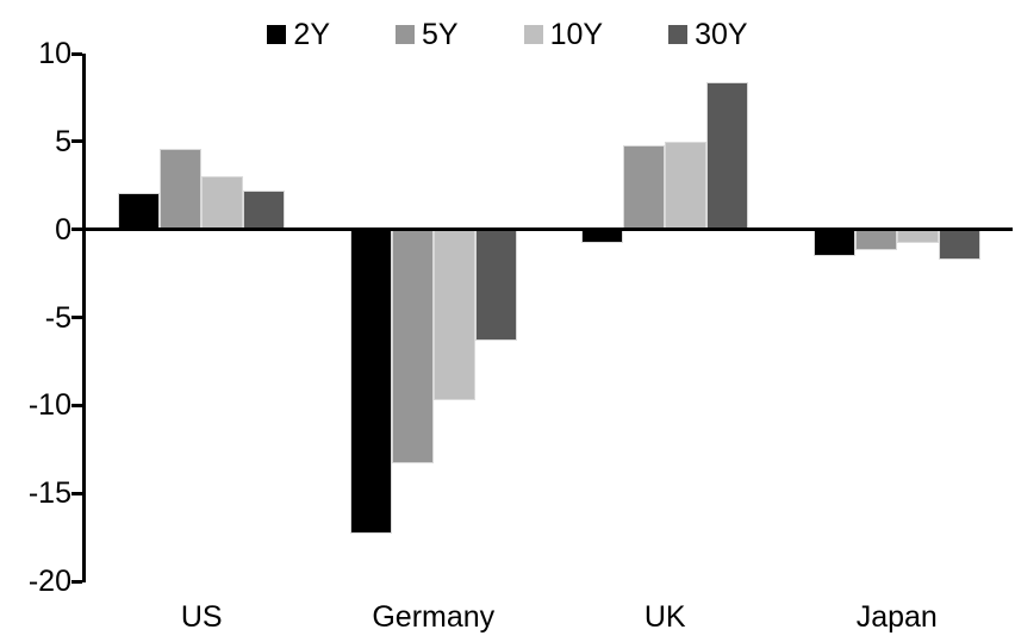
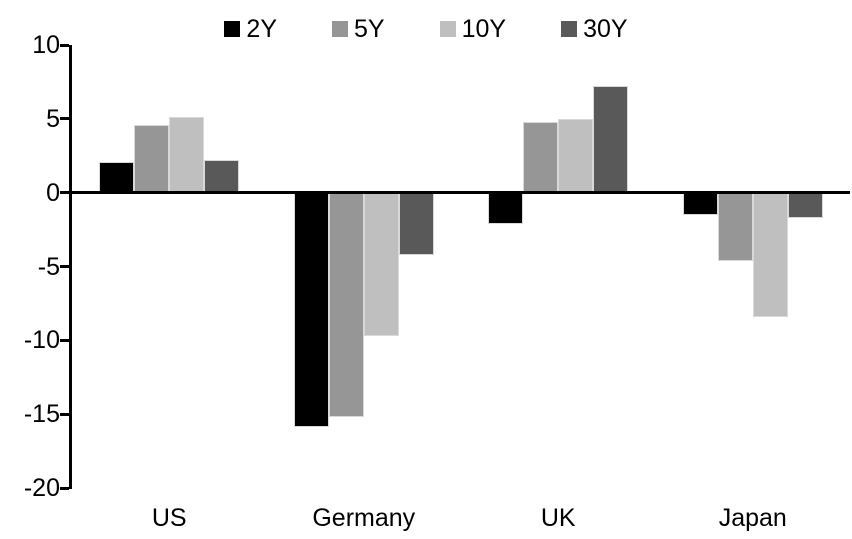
10Y/US: 3.0 -> 5.1
2Y/Germany: -17.3 -> -15.9
5Y/Germany: -13.3 -> -15.2
30Y/Germany: -6.3 -> -4.2
2Y/UK: -0.8 -> -2.1
30Y/UK: 8.4 -> 7.2
5Y/Japan: -1.2 -> -4.6
10Y/Japan: -0.8 -> -8.4
